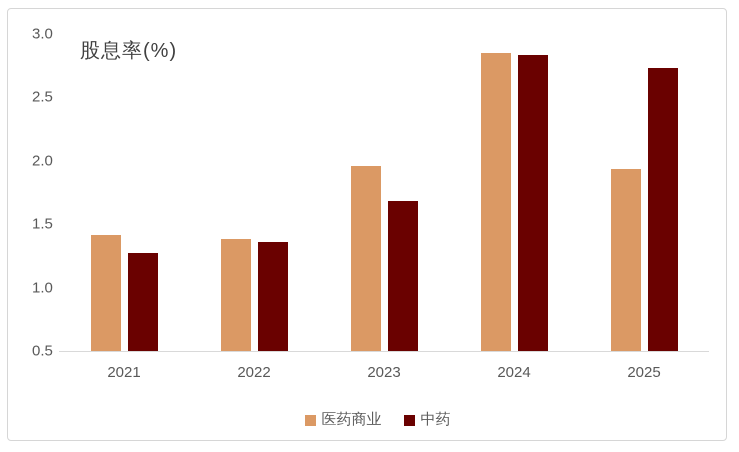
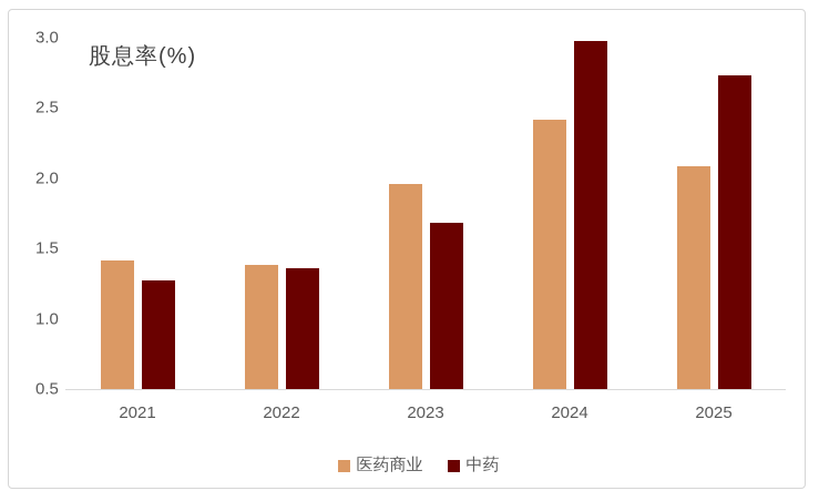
医药商业/2024: 2.85 -> 2.41
中药/2024: 2.83 -> 2.97
医药商业/2025: 1.93 -> 2.08
